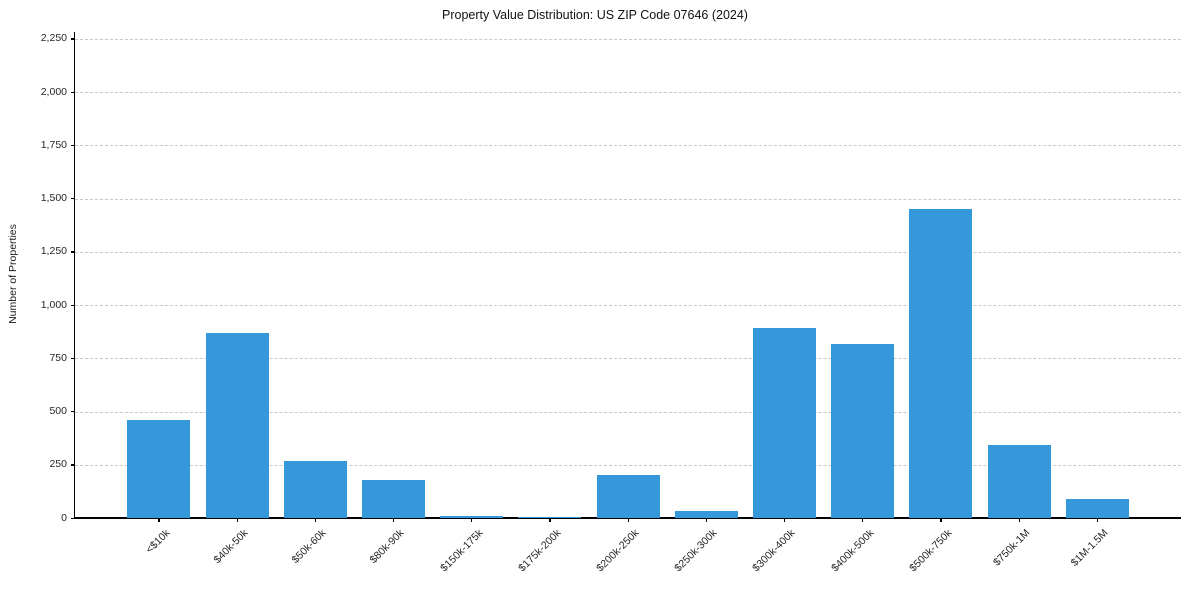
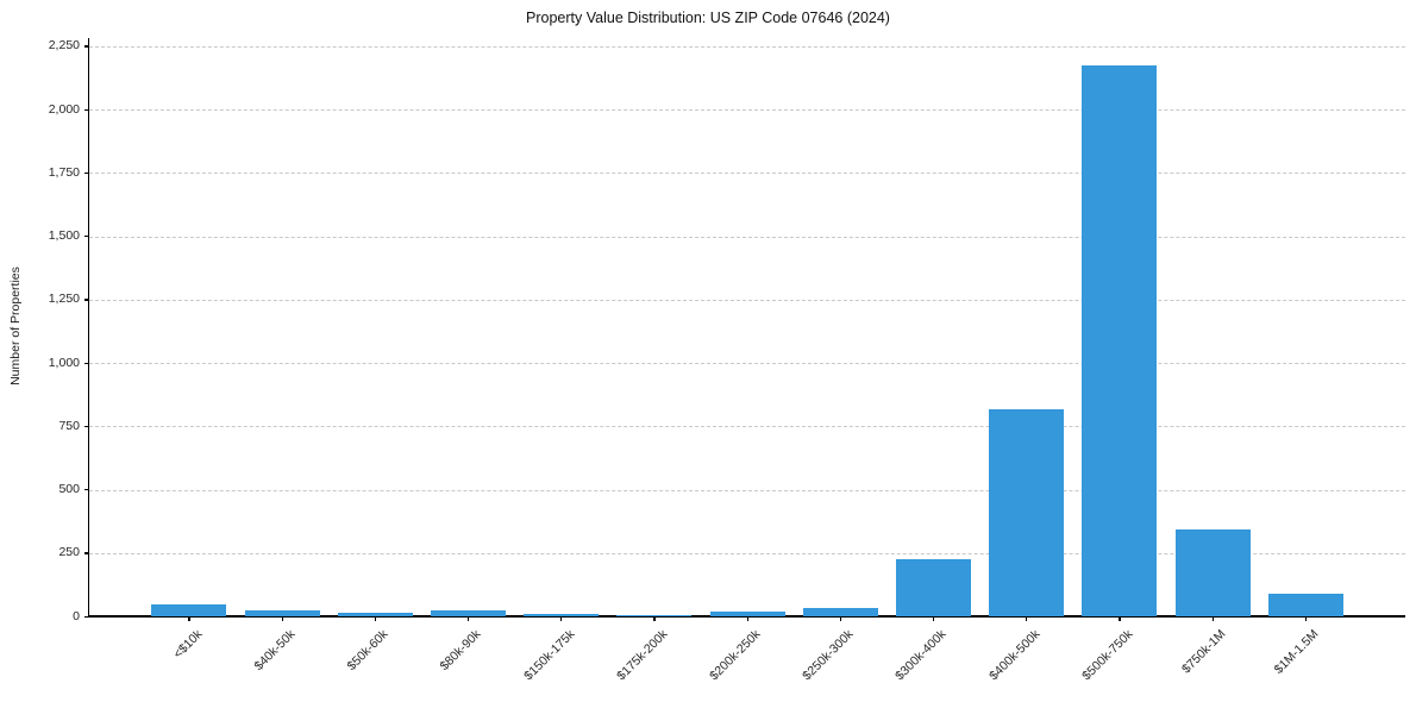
<$10k: 460 -> 40
$40k-50k: 870 -> 20
$50k-60k: 270 -> 10
$80k-90k: 180 -> 20
$200k-250k: 200 -> 20
$300k-400k: 890 -> 220
$500k-750k: 1450 -> 2180
